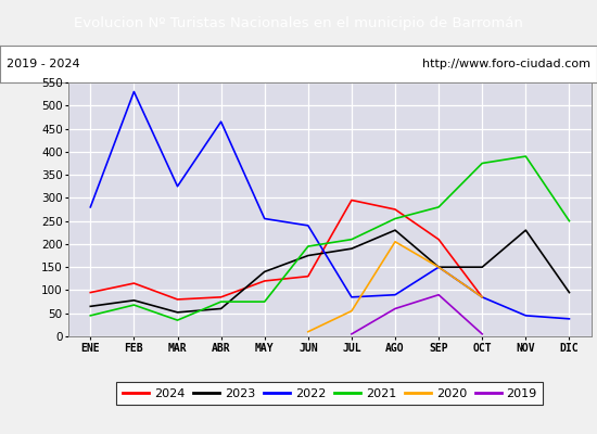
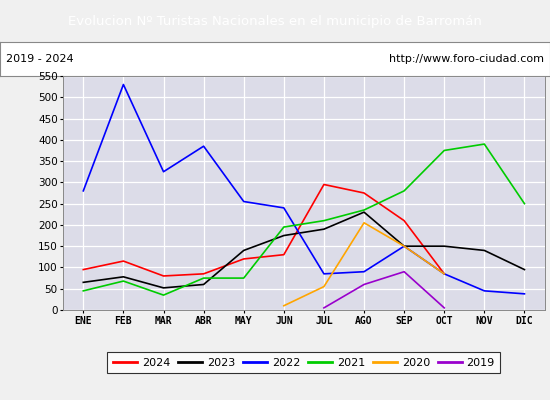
2022/ABR: 465 -> 385
2021/AGO: 255 -> 235
2023/NOV: 230 -> 140
